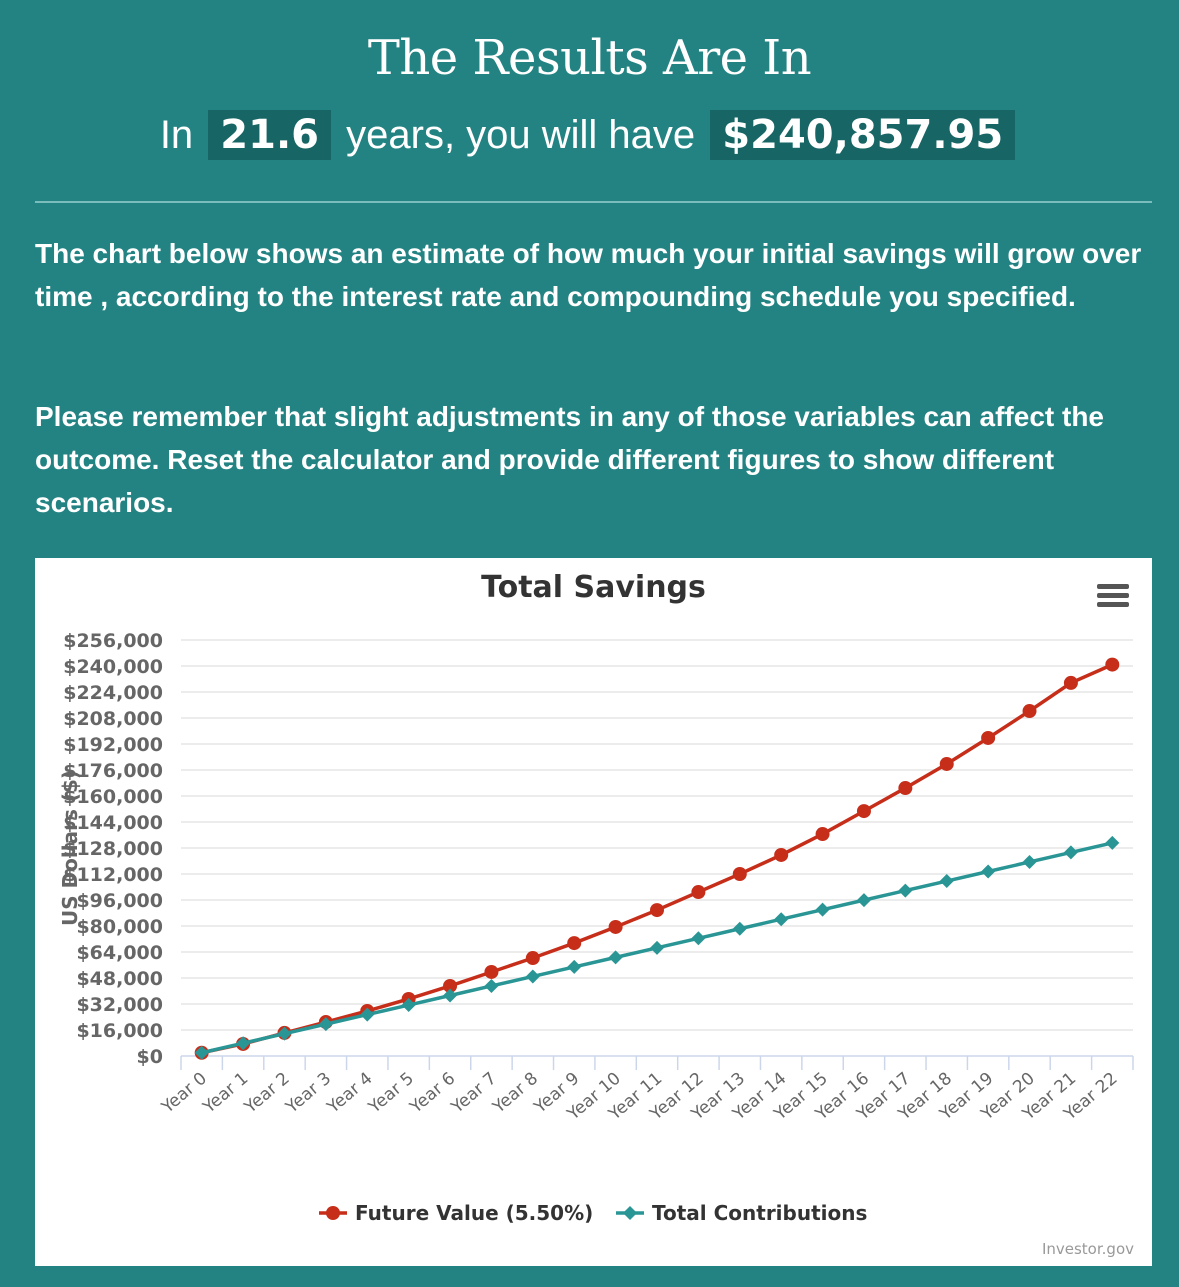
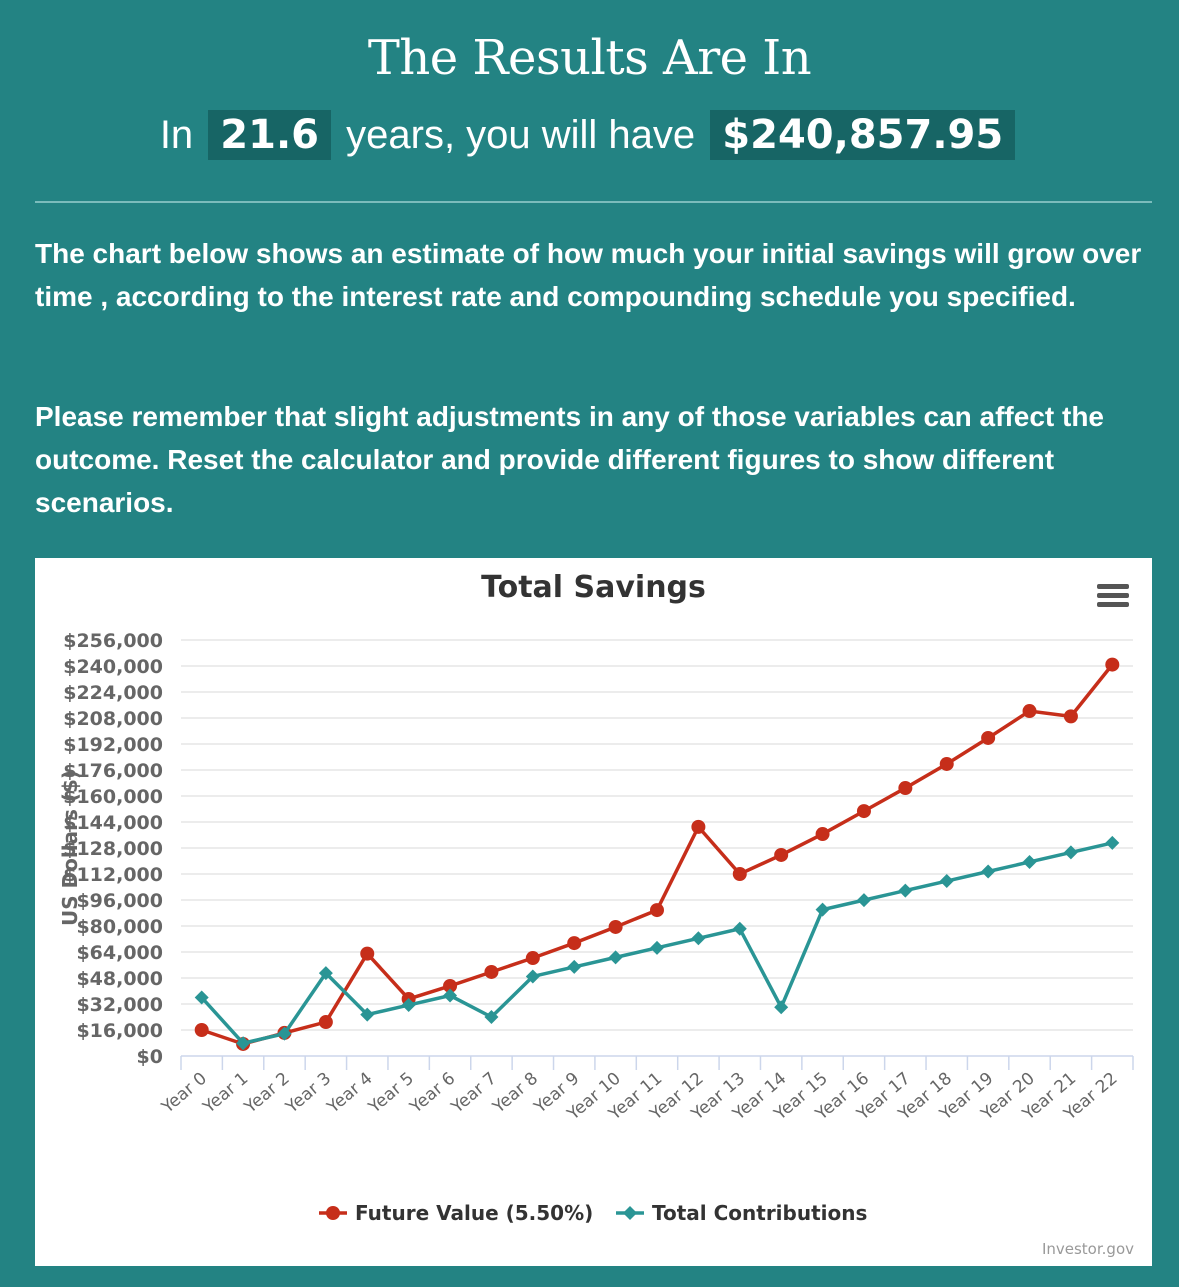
Future Value (5.50%)/Year 0: $2000 -> $16000
Total Contributions/Year 0: $2000 -> $36000
Total Contributions/Year 3: $20000 -> $51000
Future Value (5.50%)/Year 4: $28000 -> $63000
Total Contributions/Year 7: $43000 -> $24000
Future Value (5.50%)/Year 12: $101000 -> $141000
Total Contributions/Year 14: $84000 -> $30000
Future Value (5.50%)/Year 21: $230000 -> $209000
